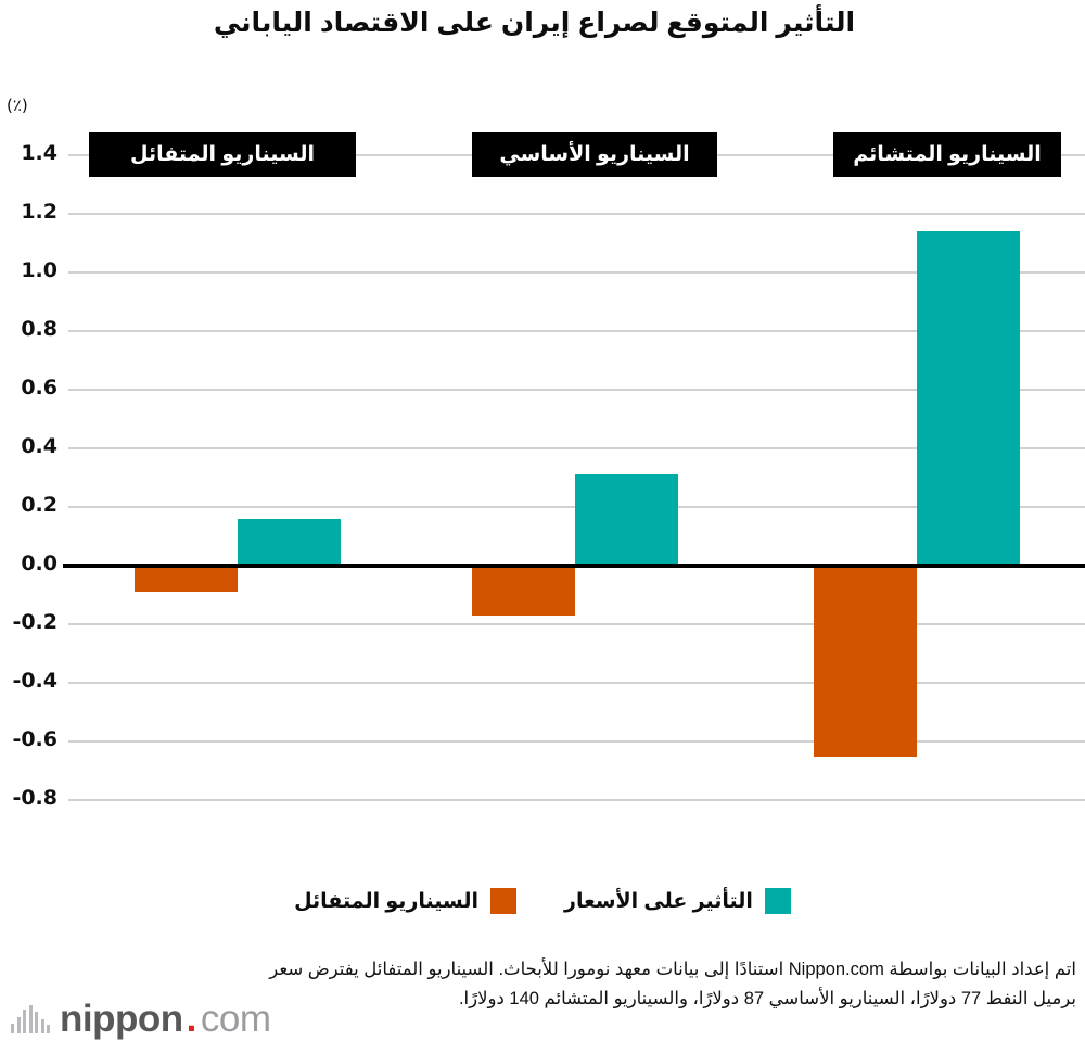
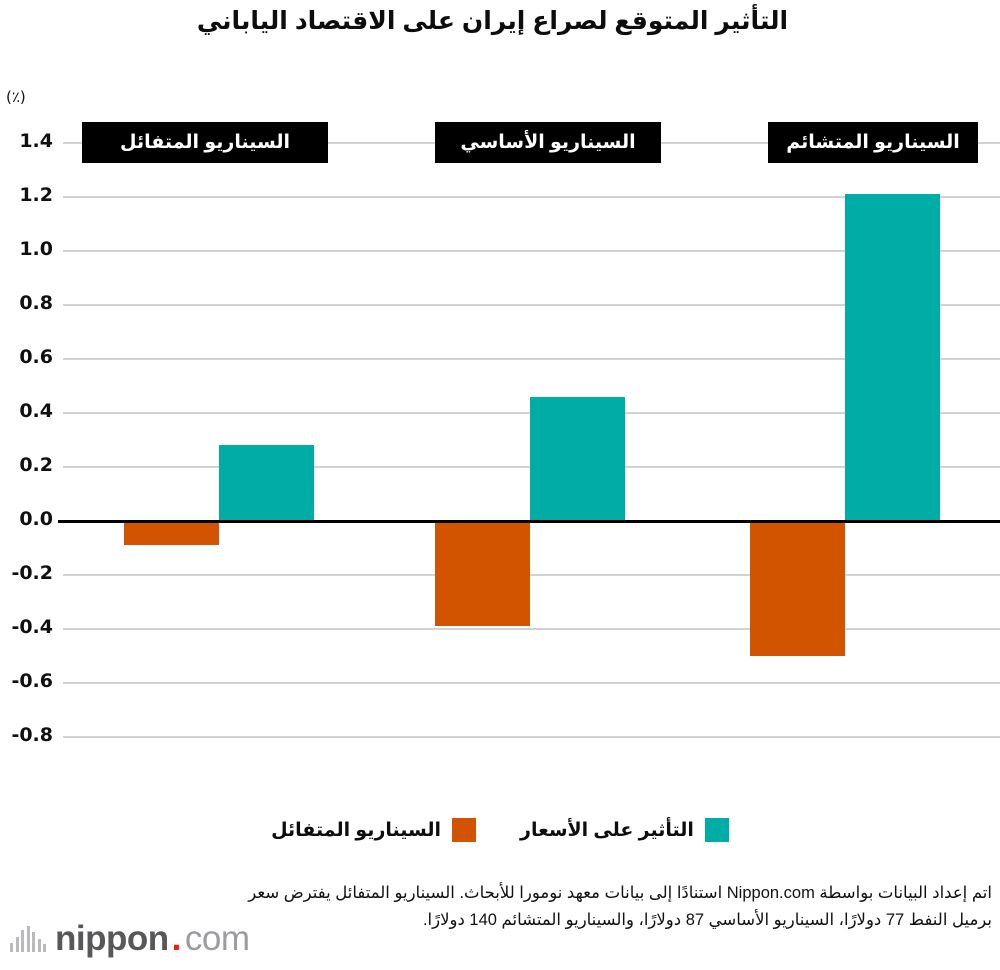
التأثير على الأسعار/السيناريو المتفائل: 0.16 -> 0.28
التأثير على الأسعار/السيناريو الأساسي: 0.31 -> 0.46
السيناريو المتفائل/السيناريو الأساسي: -0.17 -> -0.39
التأثير على الأسعار/السيناريو المتشائم: 1.14 -> 1.21
السيناريو المتفائل/السيناريو المتشائم: -0.65 -> -0.50
